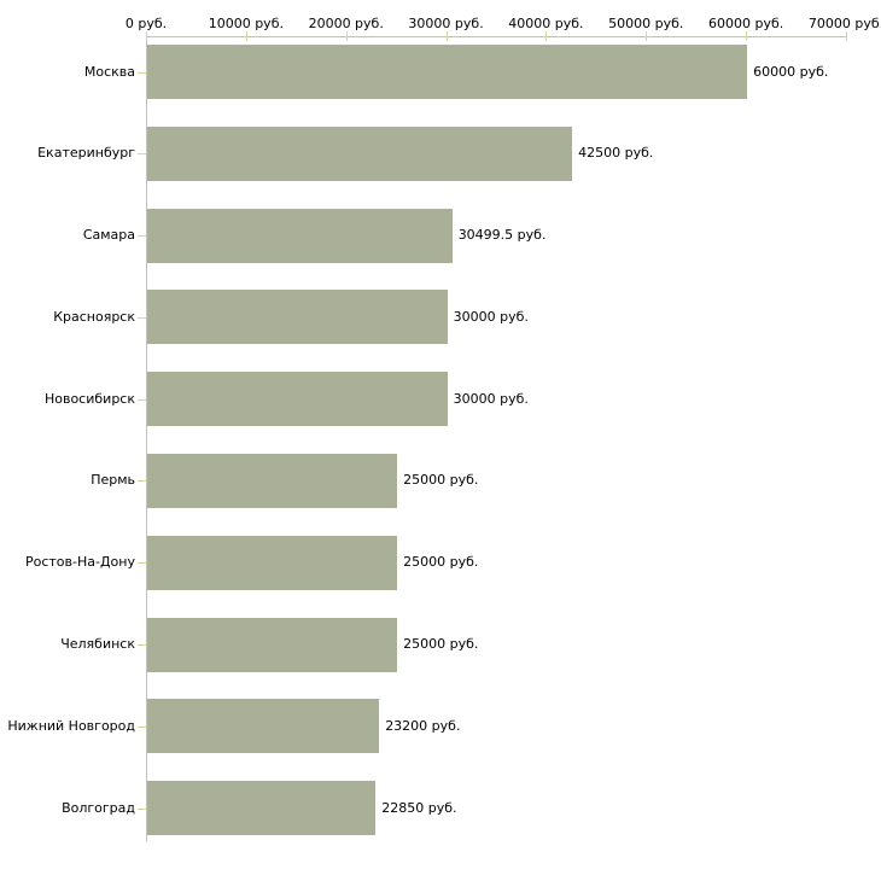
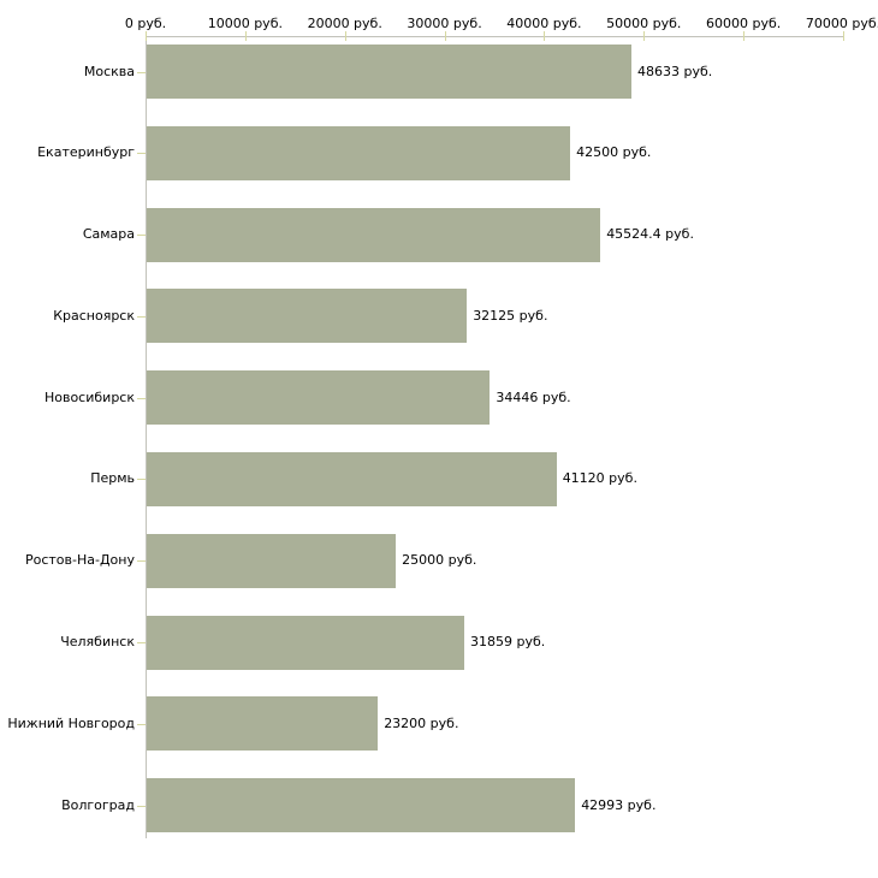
Москва: 60000 -> 48633
Самара: 30499.5 -> 45524.4
Красноярск: 30000 -> 32125
Новосибирск: 30000 -> 34446
Пермь: 25000 -> 41120
Челябинск: 25000 -> 31859
Волгоград: 22850 -> 42993
